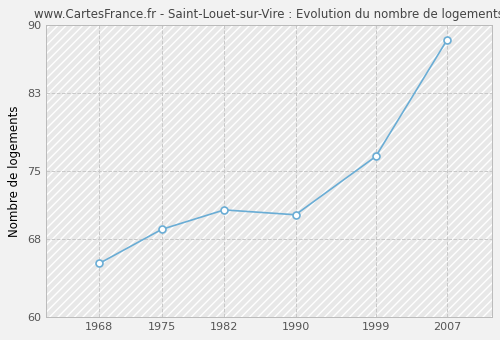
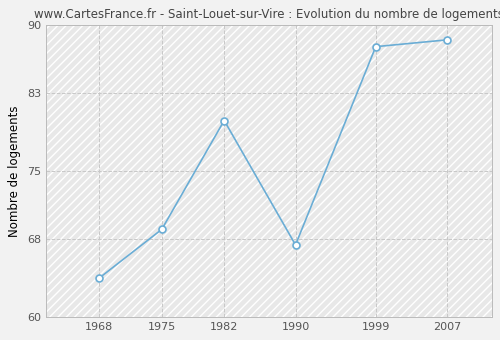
1968: 65.5 -> 64.0
1982: 71.0 -> 80.2
1990: 70.5 -> 67.4
1999: 76.5 -> 87.8
